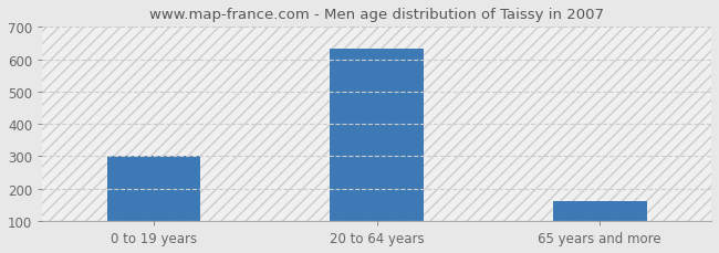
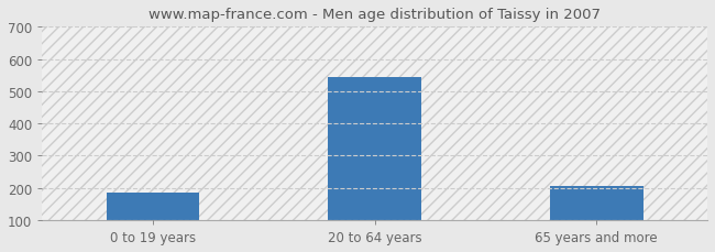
0 to 19 years: 302 -> 185
20 to 64 years: 632 -> 545
65 years and more: 161 -> 205
